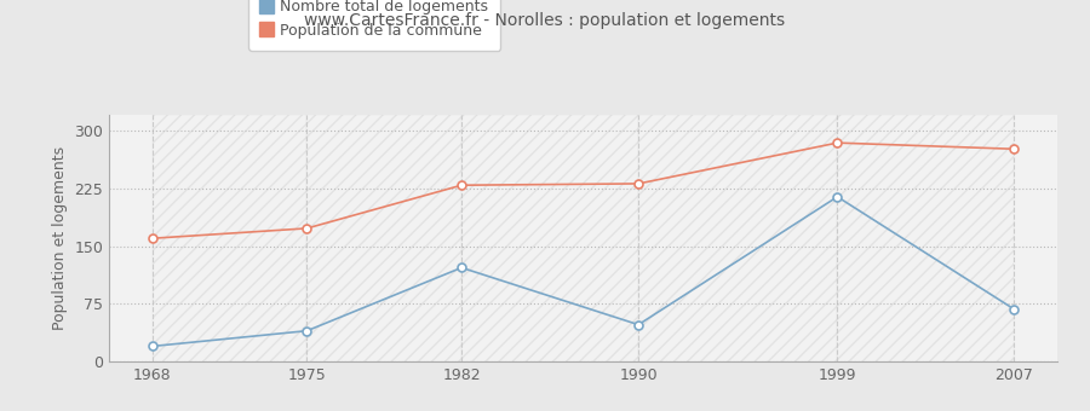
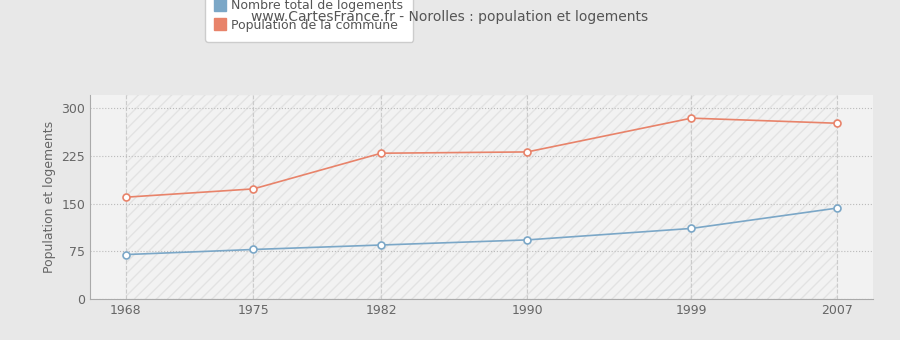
Nombre total de logements/1968: 20 -> 70
Nombre total de logements/1975: 40 -> 78
Nombre total de logements/1982: 122 -> 85
Nombre total de logements/1990: 48 -> 93
Nombre total de logements/1999: 214 -> 111
Nombre total de logements/2007: 68 -> 143
